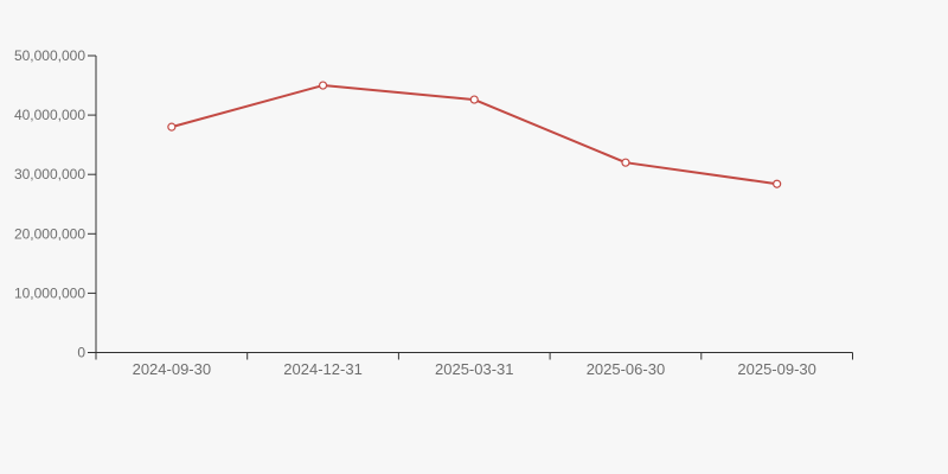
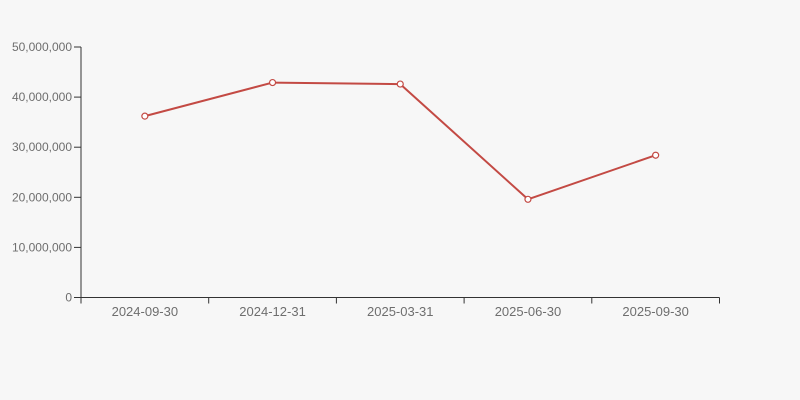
2024-09-30: 38000000 -> 36000000
2024-12-31: 45000000 -> 43000000
2025-06-30: 32000000 -> 20000000
